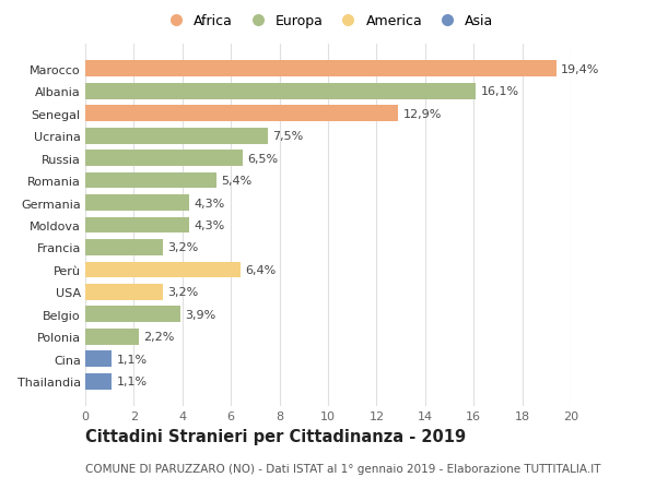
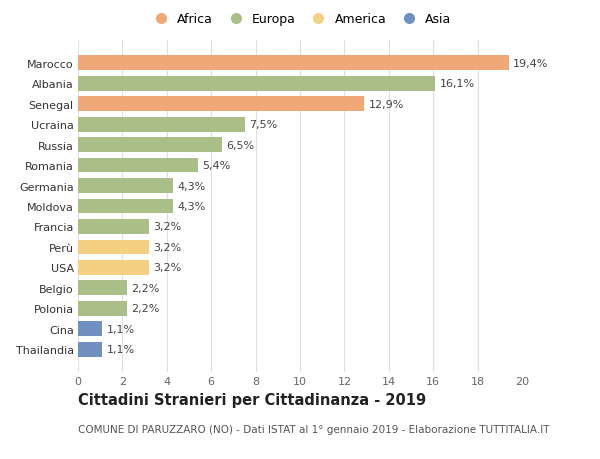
Perù: 6,4% -> 3,2%
Belgio: 3,9% -> 2,2%
